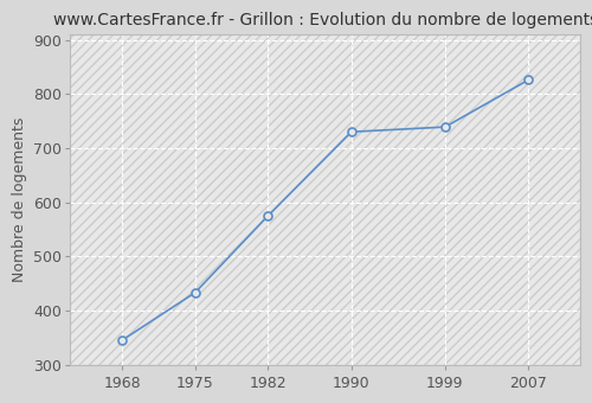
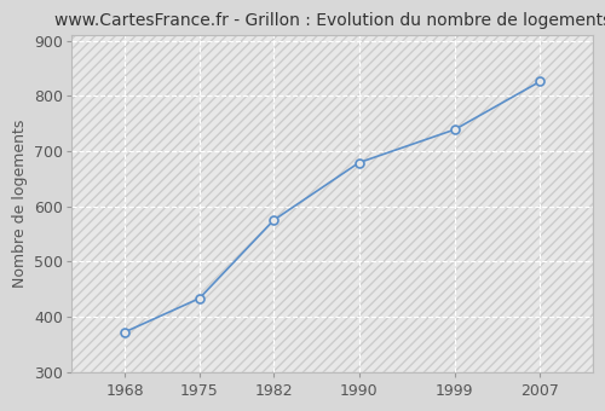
1968: 345 -> 372
1990: 730 -> 679
